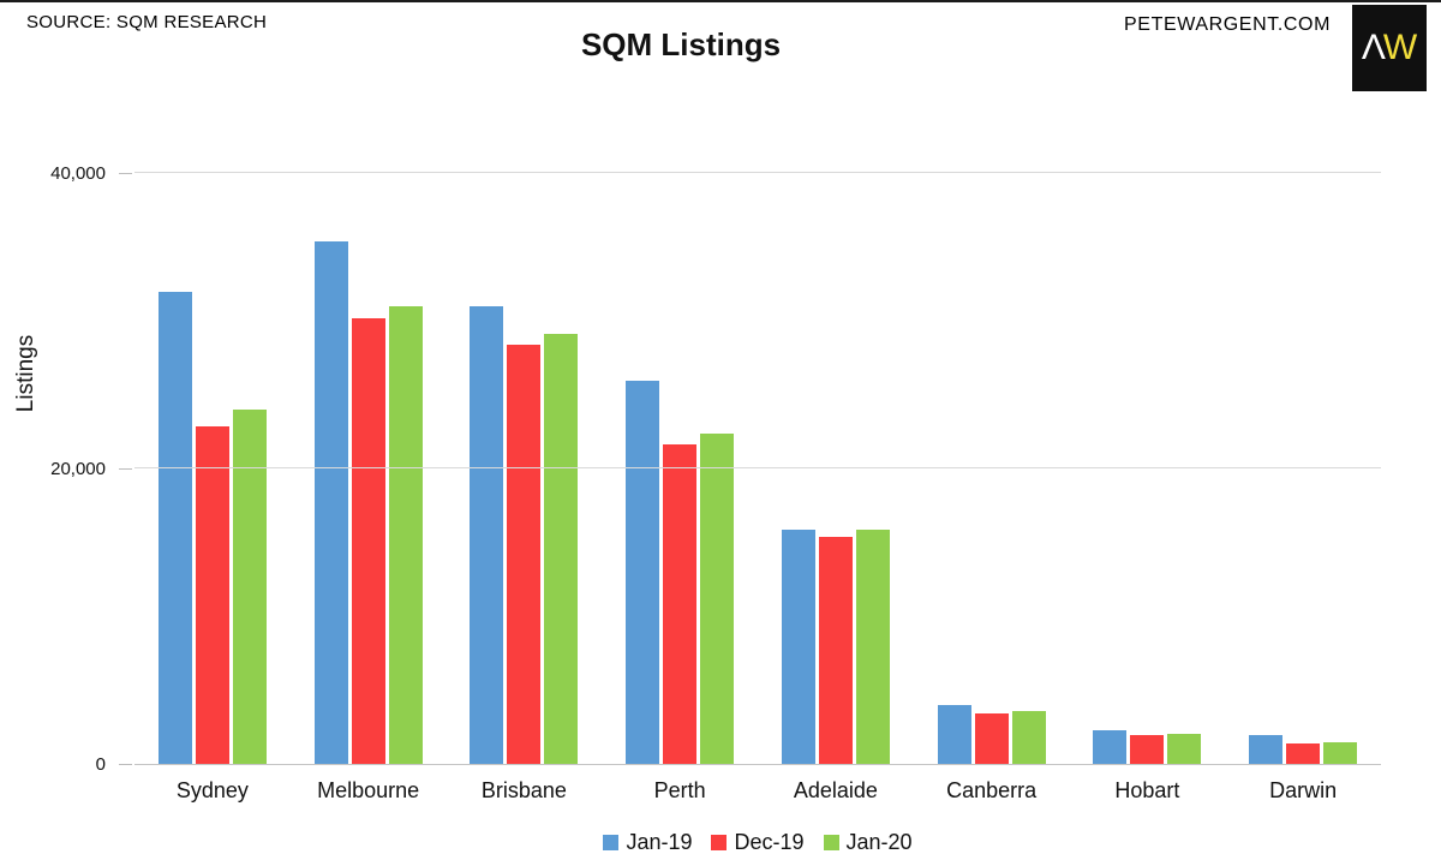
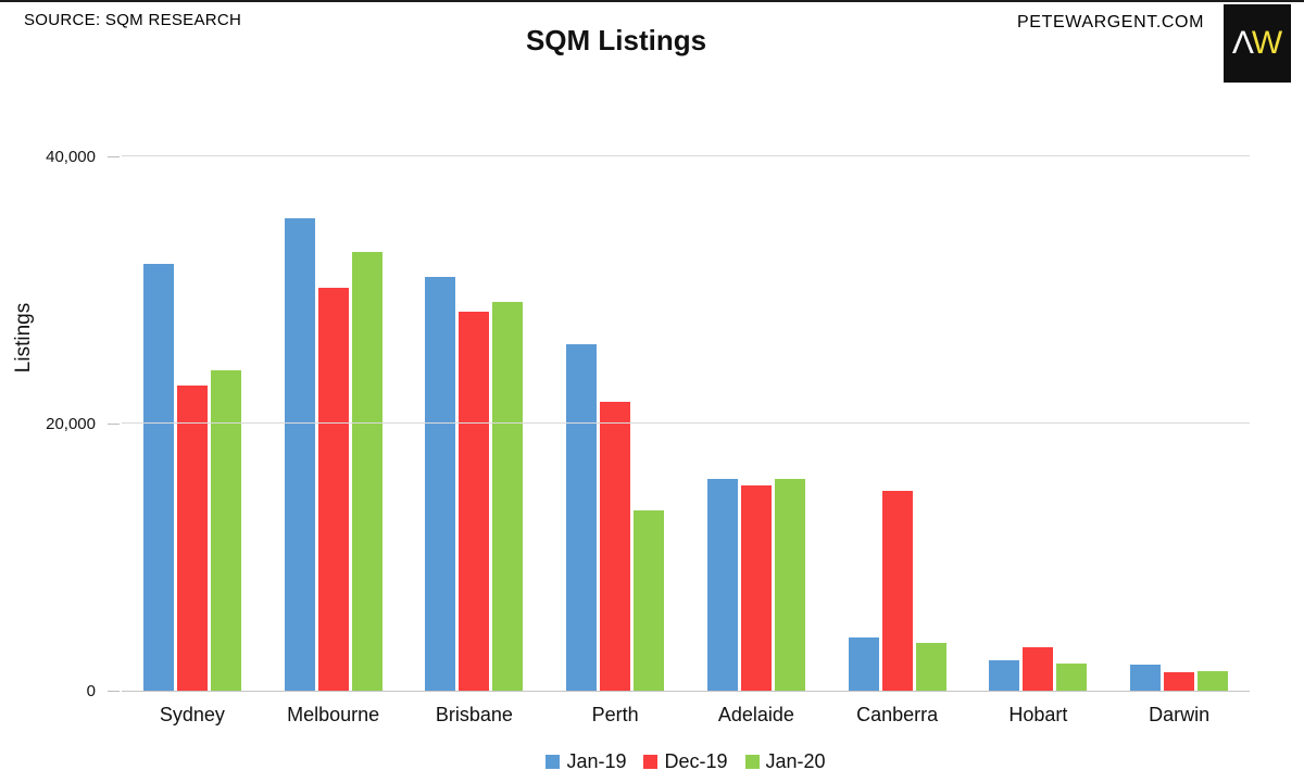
Jan-20/Melbourne: 31000 -> 32900
Jan-20/Perth: 22400 -> 13500
Dec-19/Canberra: 3400 -> 15000
Dec-19/Hobart: 2000 -> 3300
